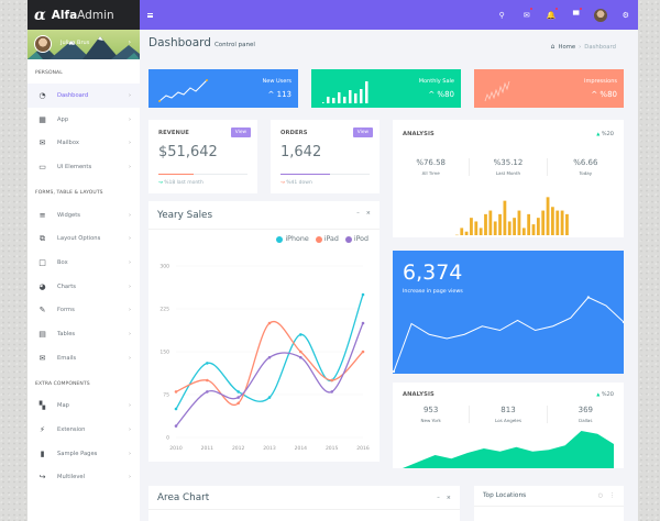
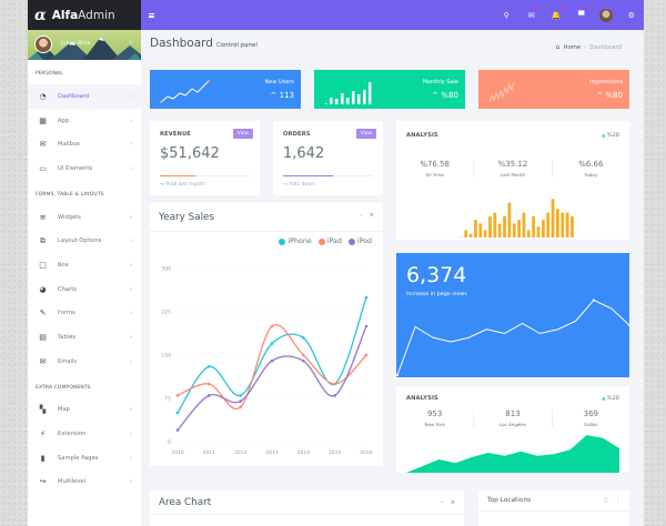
iPhone/2013: 70 -> 170
